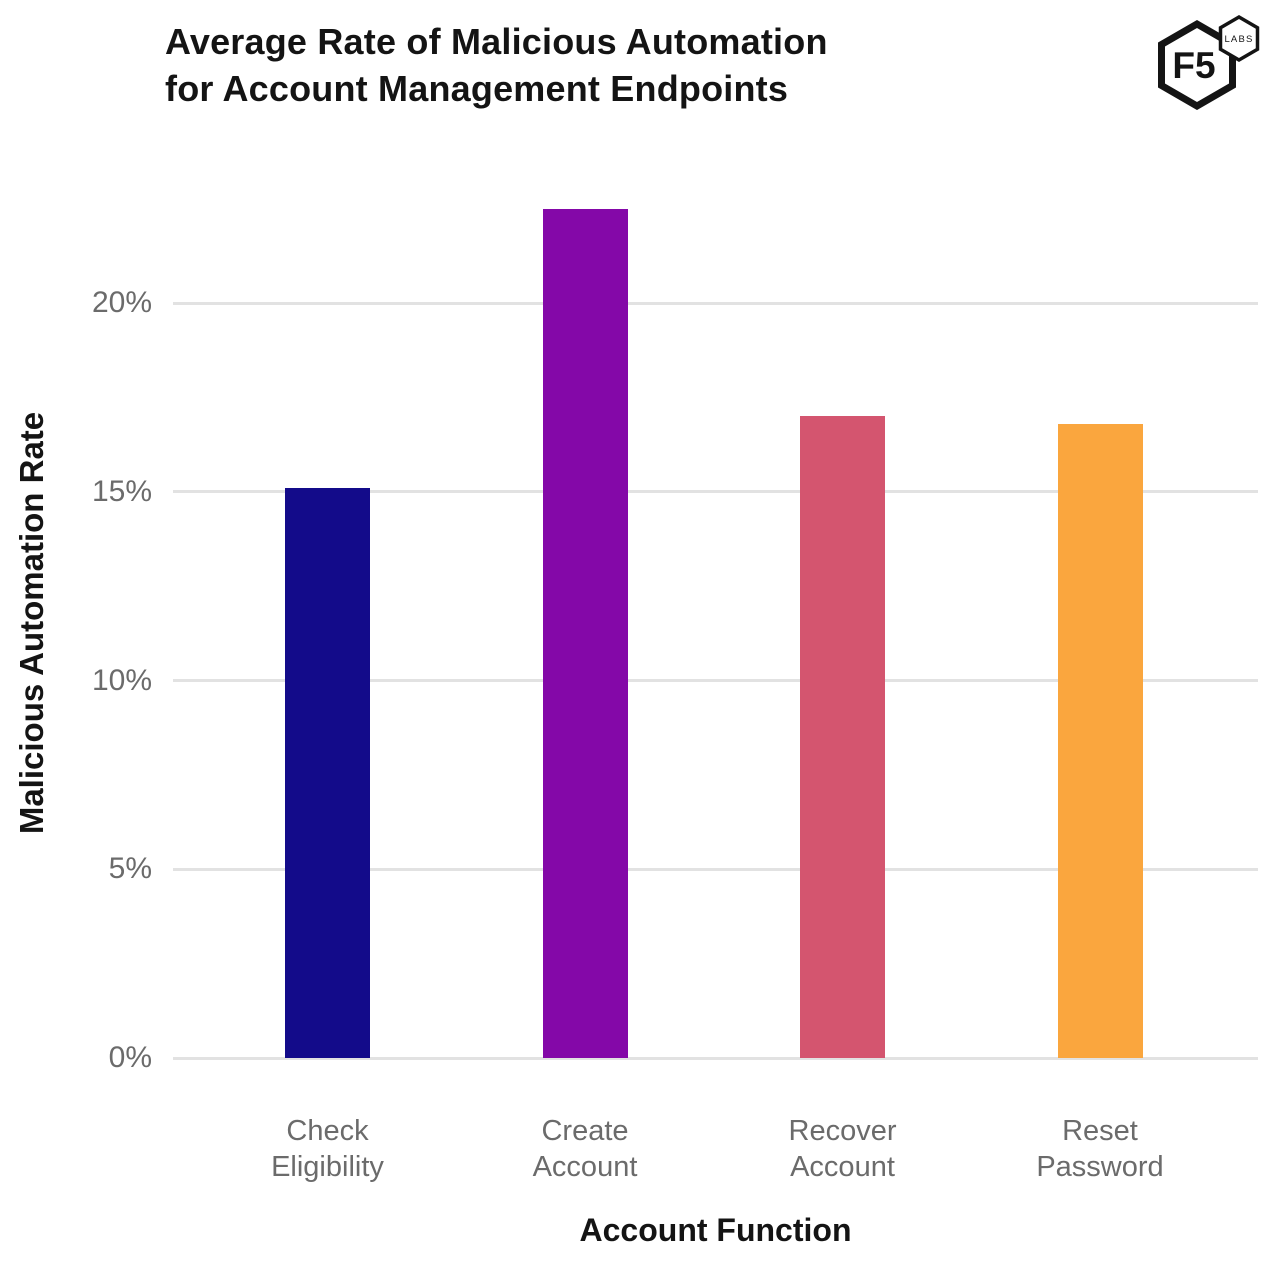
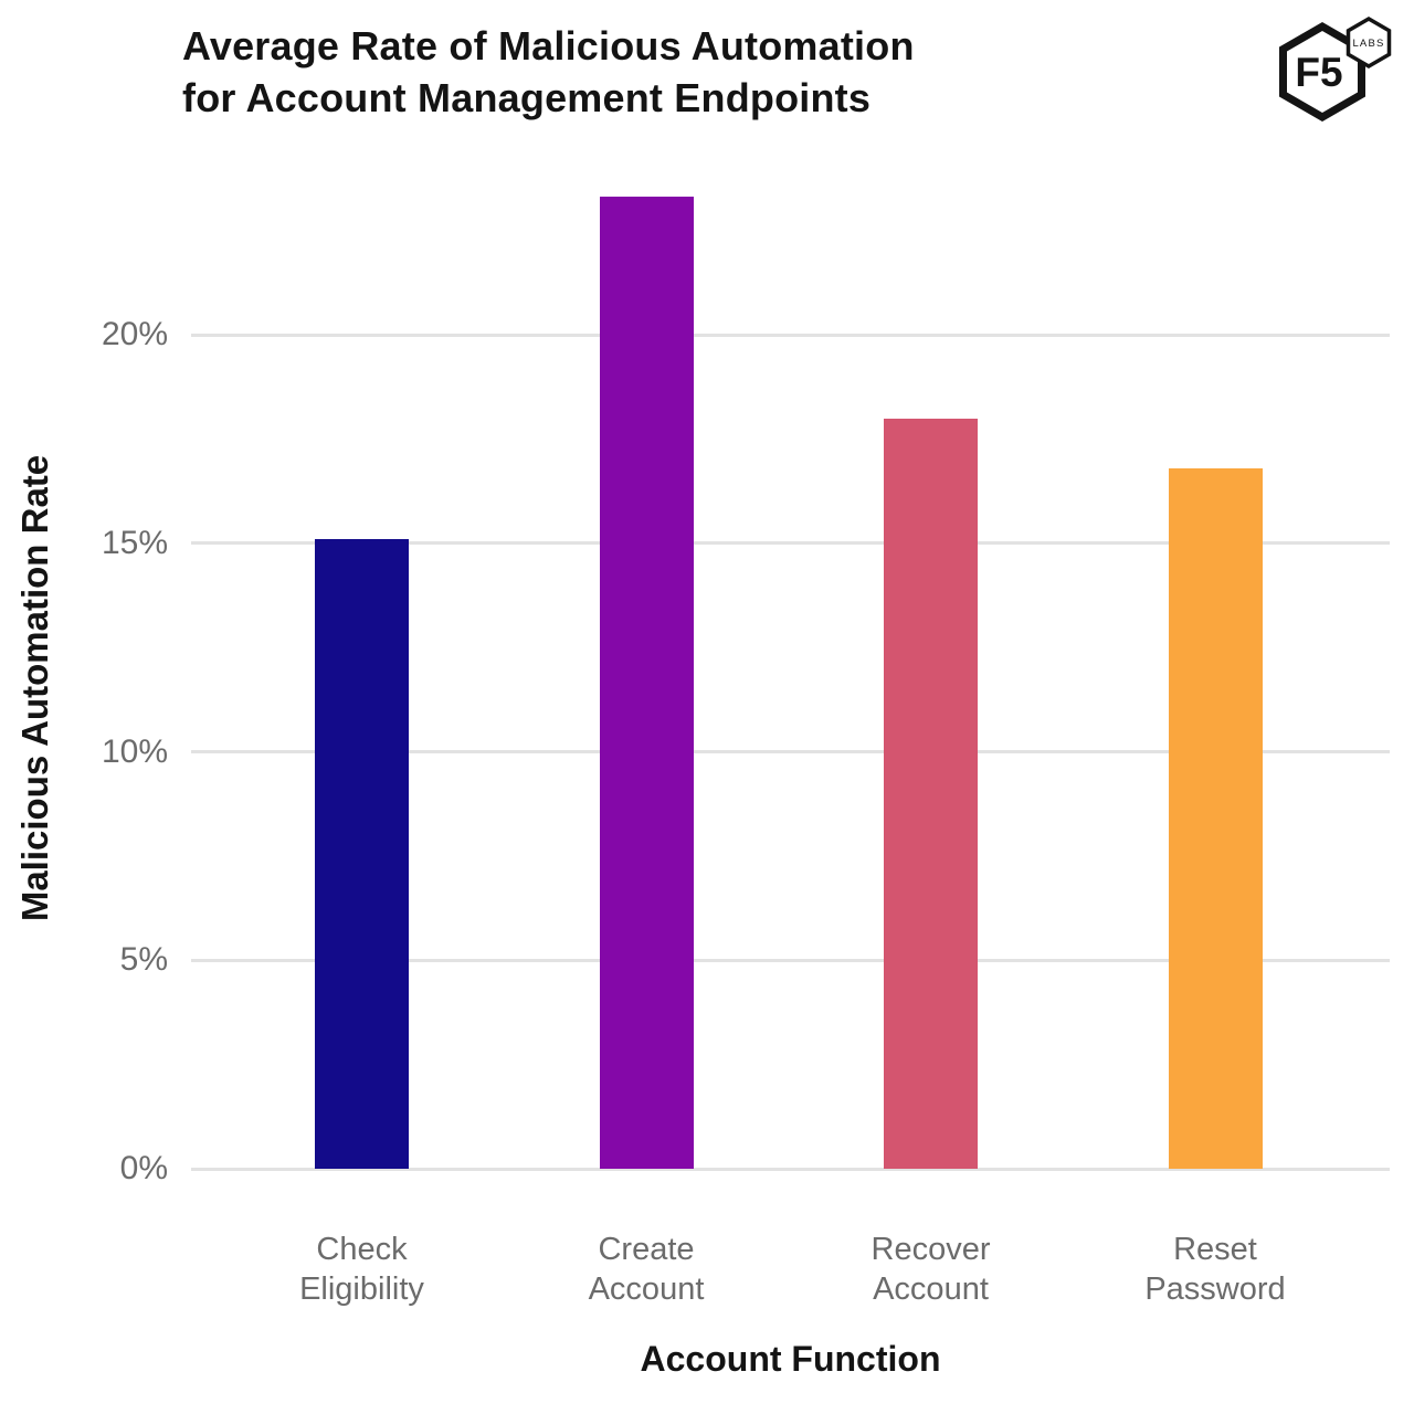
Create Account: 22.5% -> 23.3%
Recover Account: 17.0% -> 18.0%
